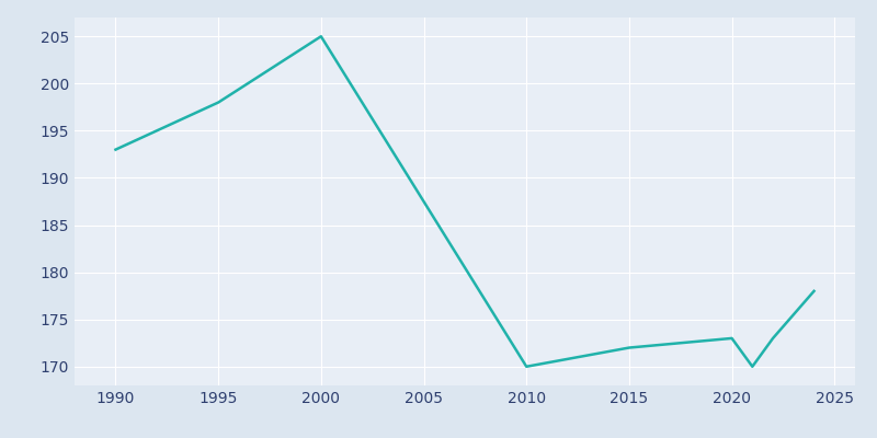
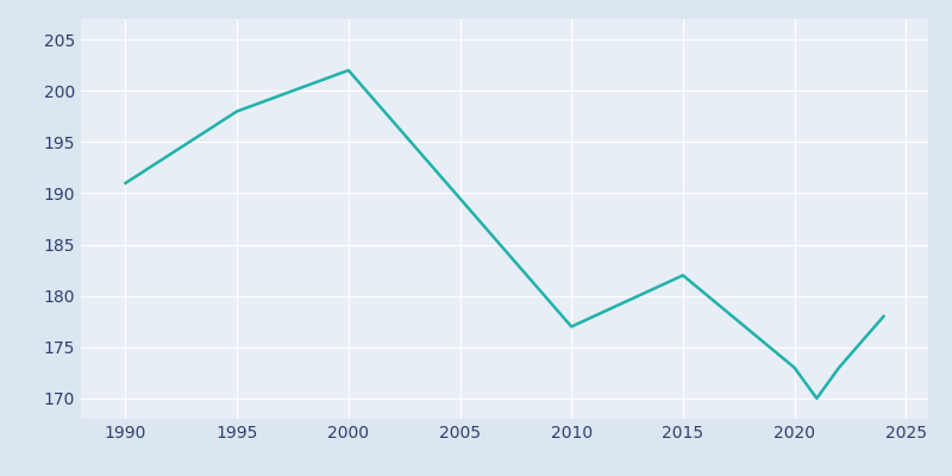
1990: 193 -> 191
2000: 205 -> 202
2010: 170 -> 177
2015: 172 -> 182
